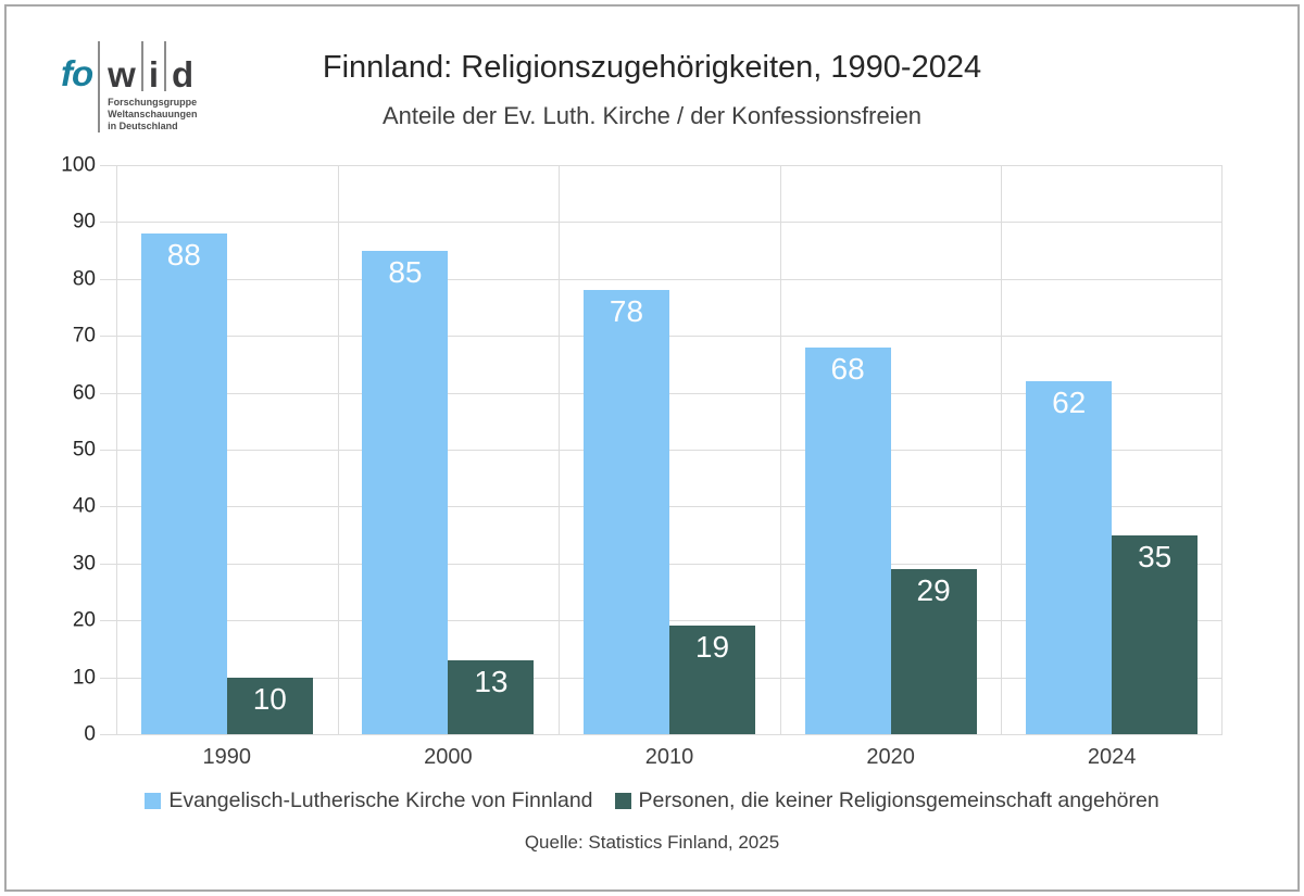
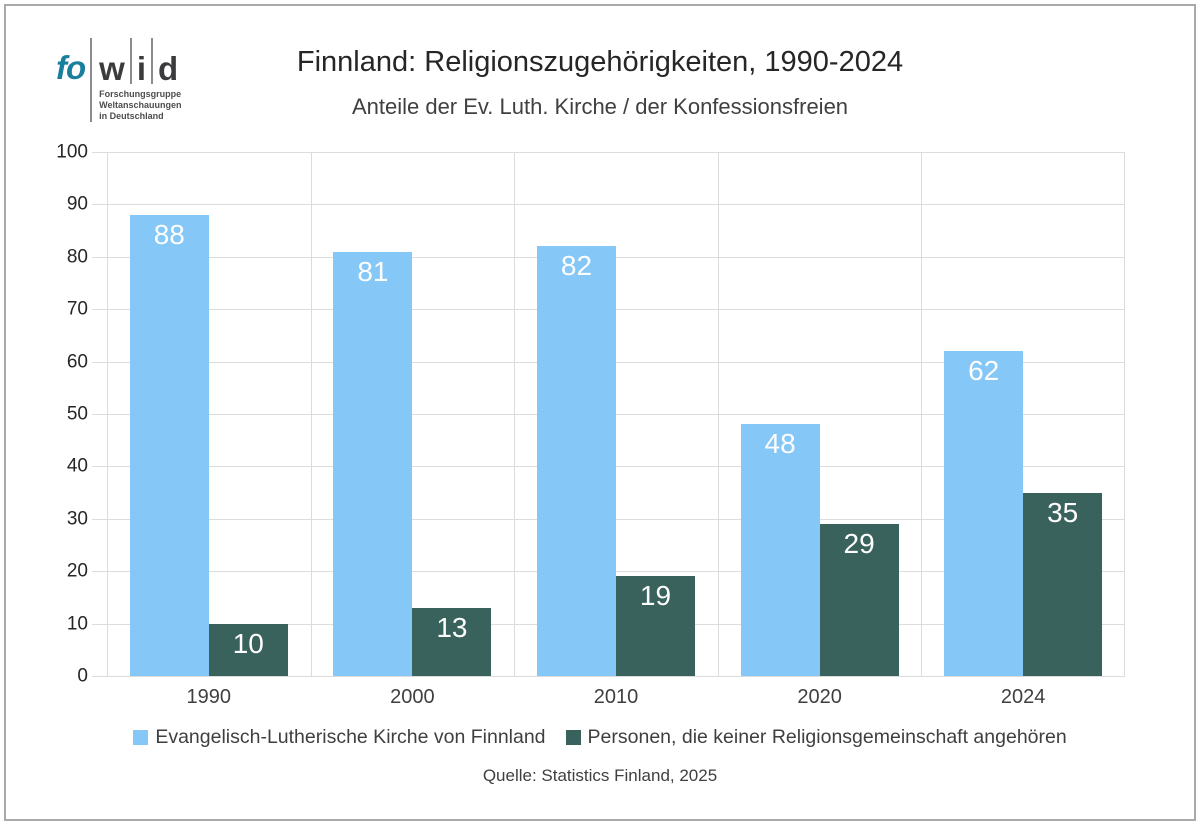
Evangelisch-Lutherische Kirche von Finnland/2000: 85 -> 81
Evangelisch-Lutherische Kirche von Finnland/2010: 78 -> 82
Evangelisch-Lutherische Kirche von Finnland/2020: 68 -> 48
